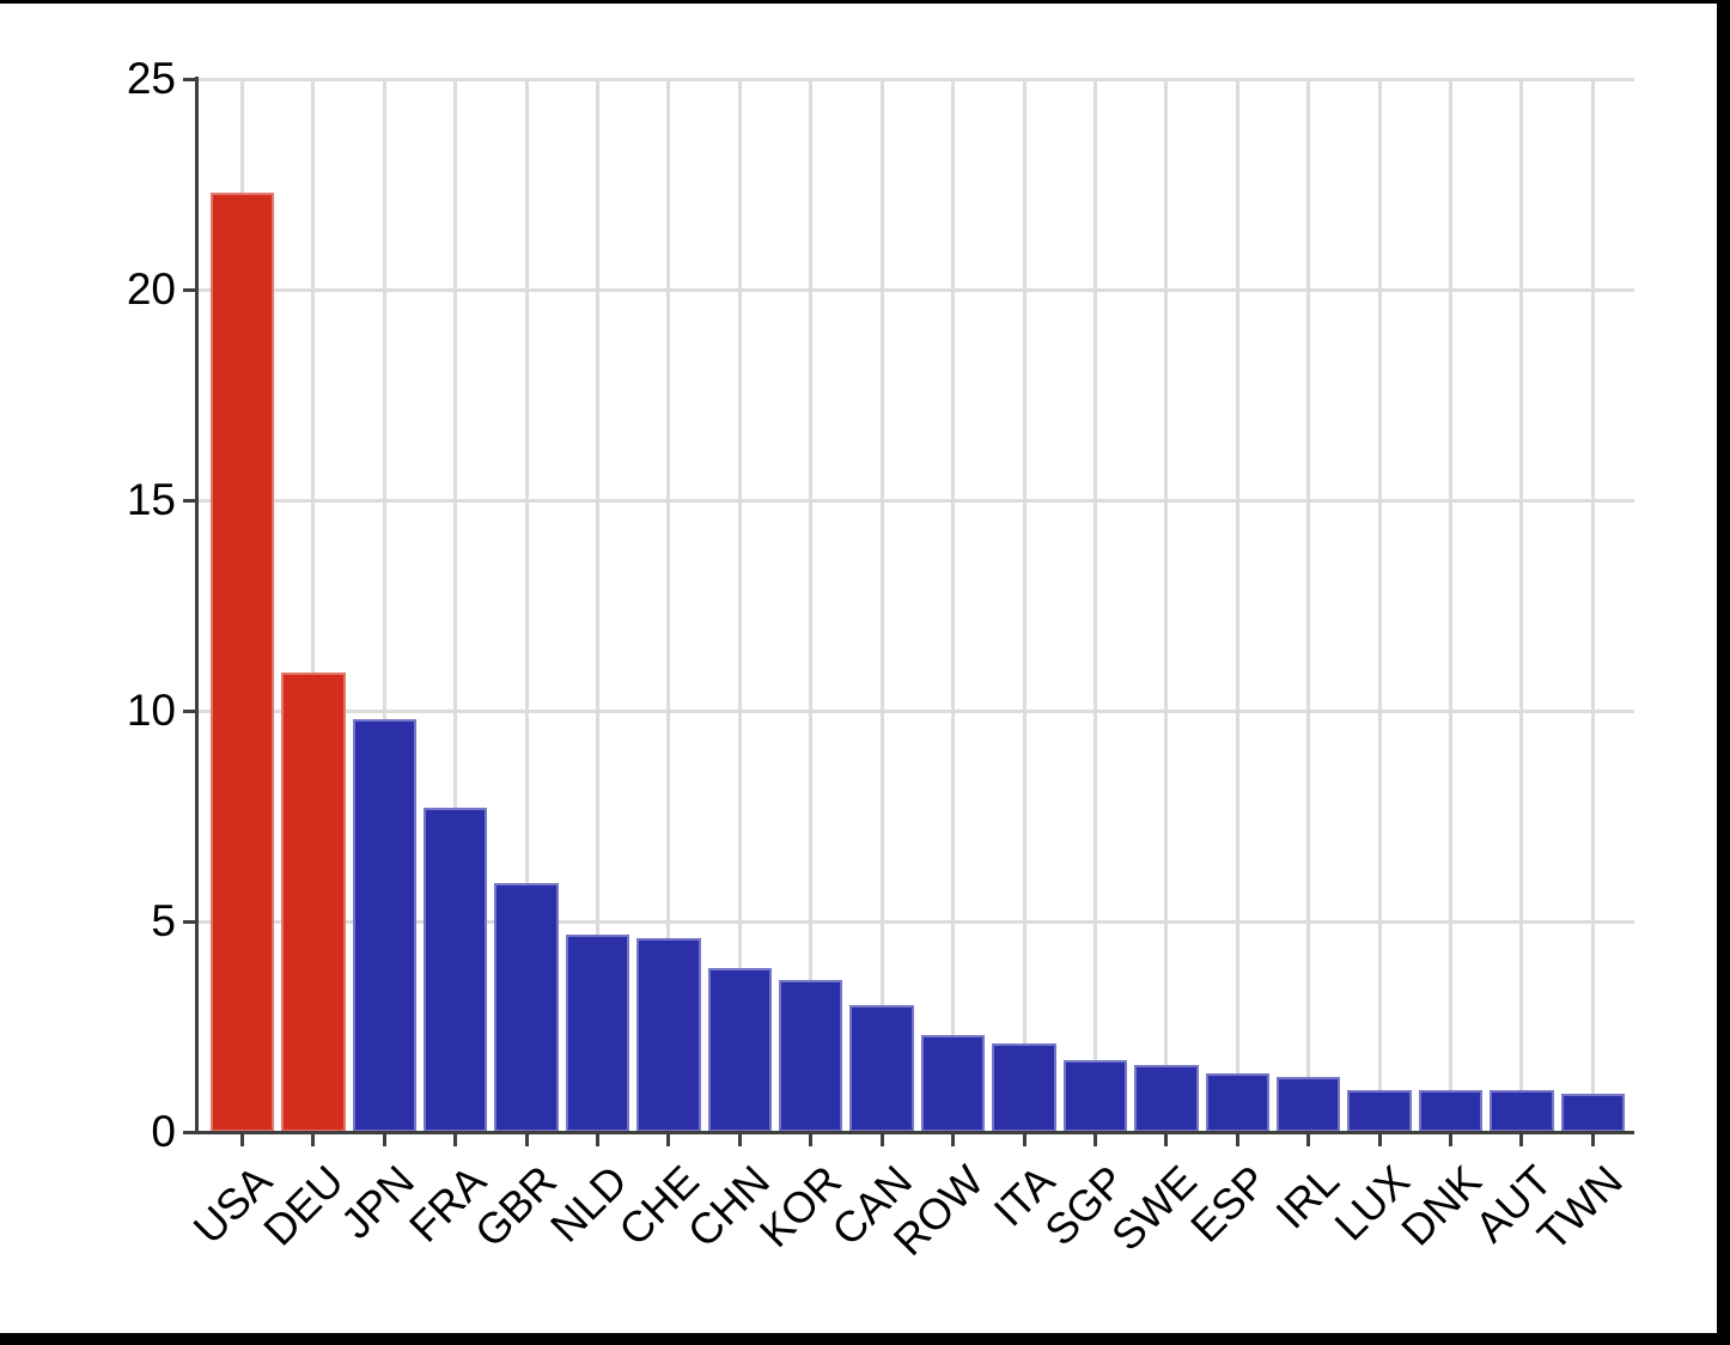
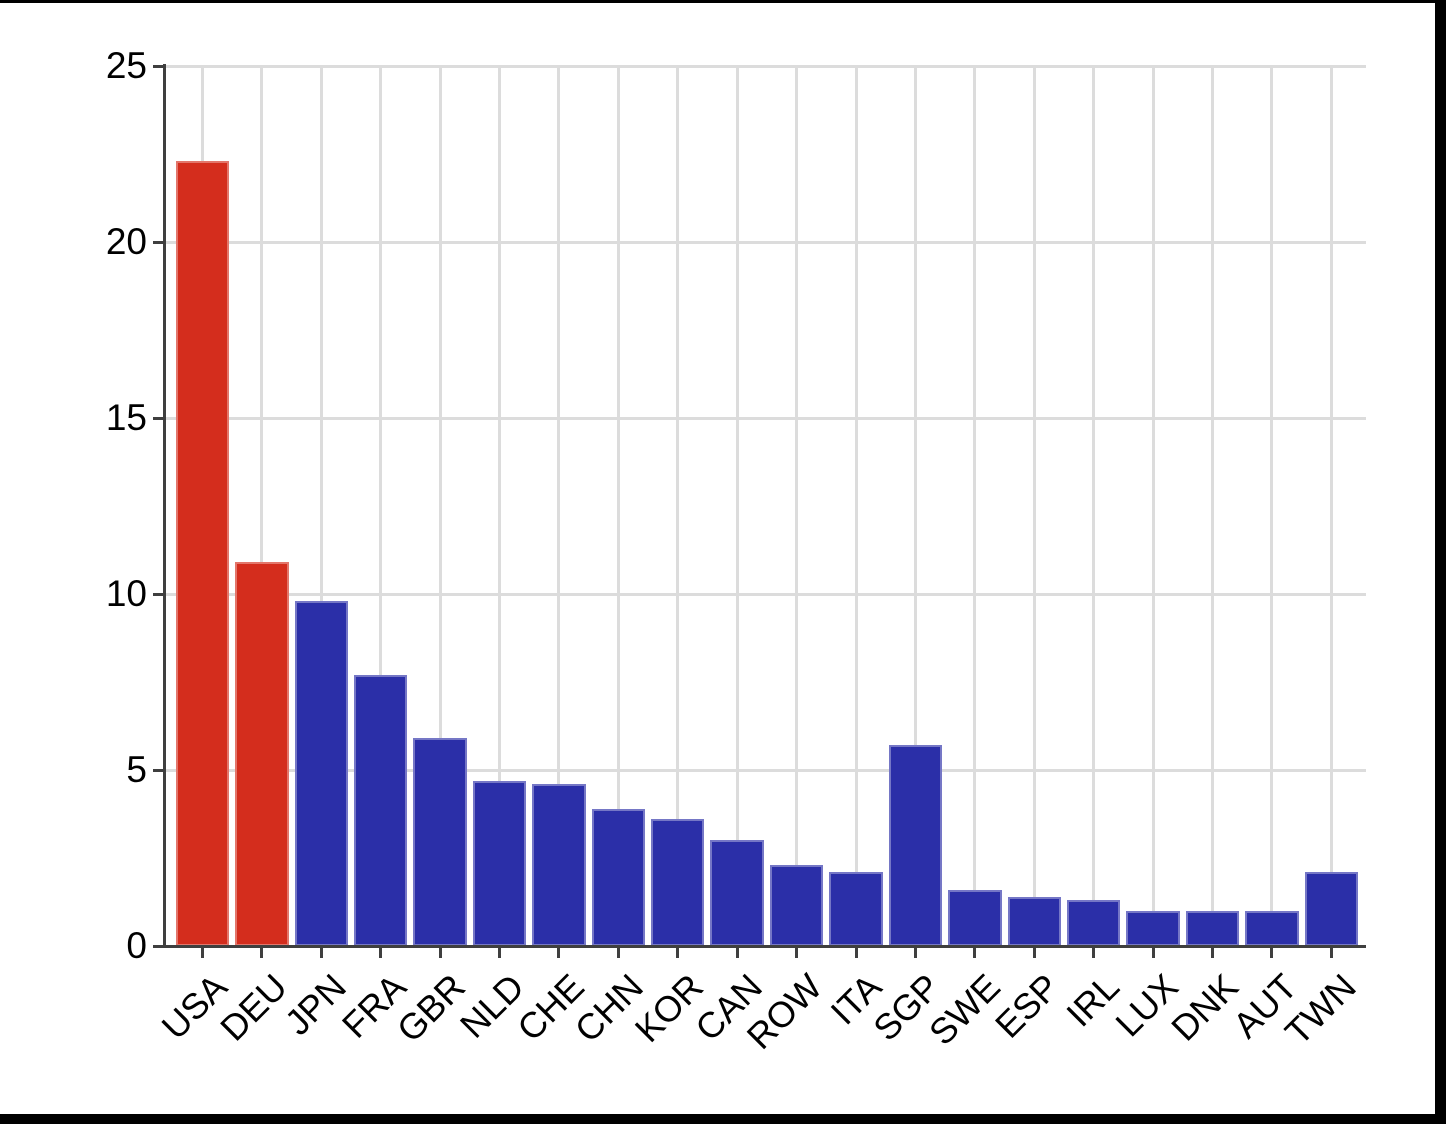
SGP: 1.7 -> 5.7
TWN: 0.9 -> 2.1
